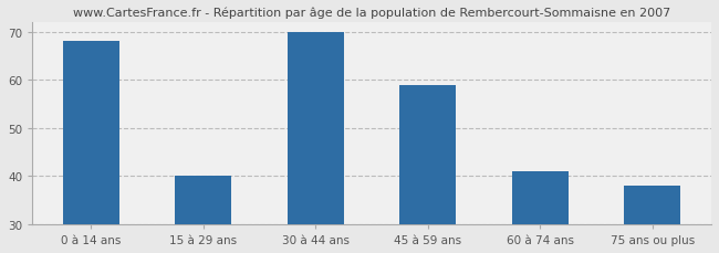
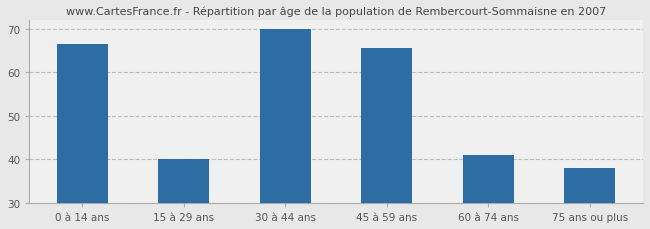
0 à 14 ans: 68.0 -> 66.5
45 à 59 ans: 59.0 -> 65.5
